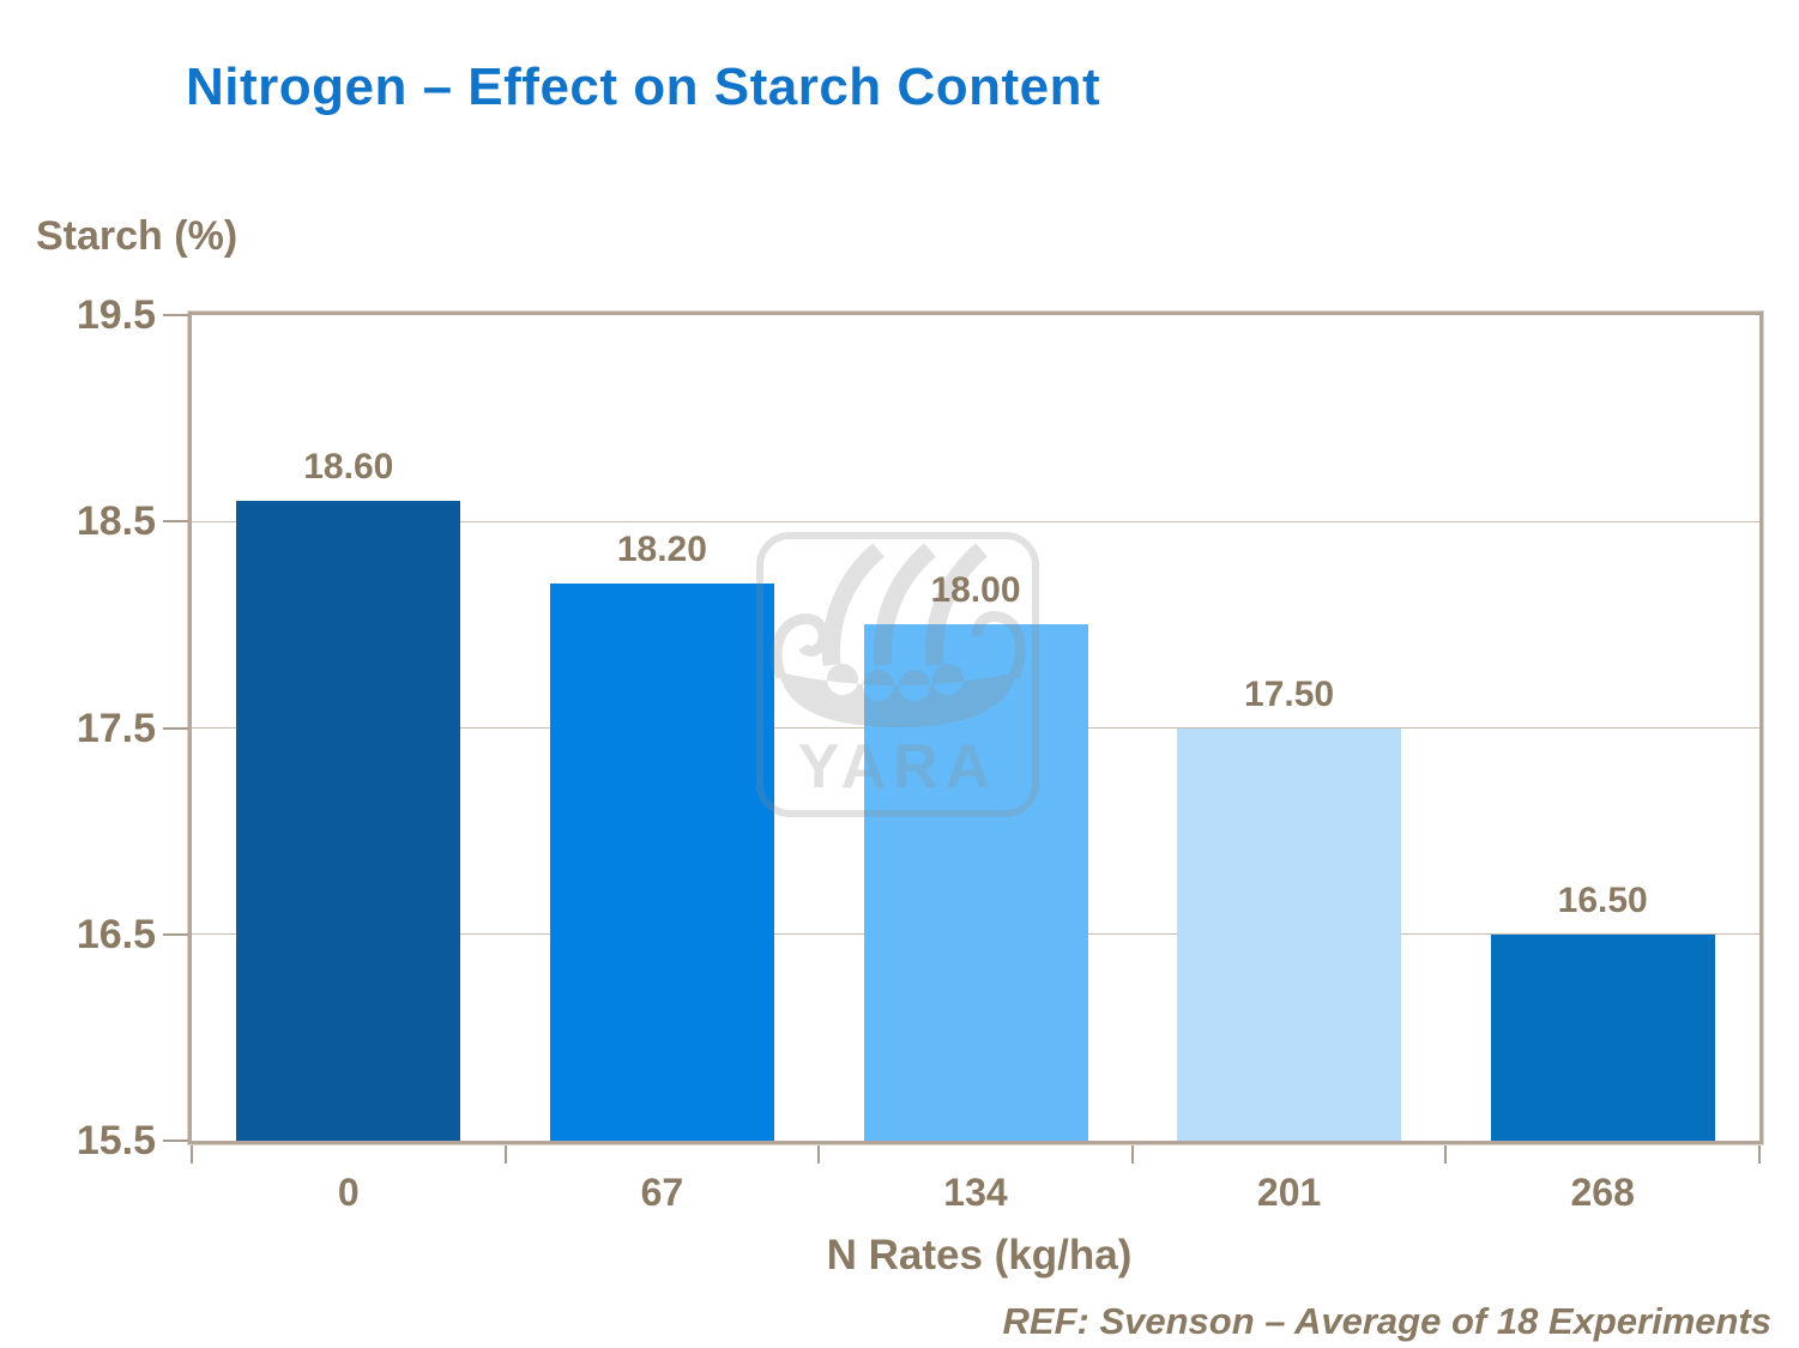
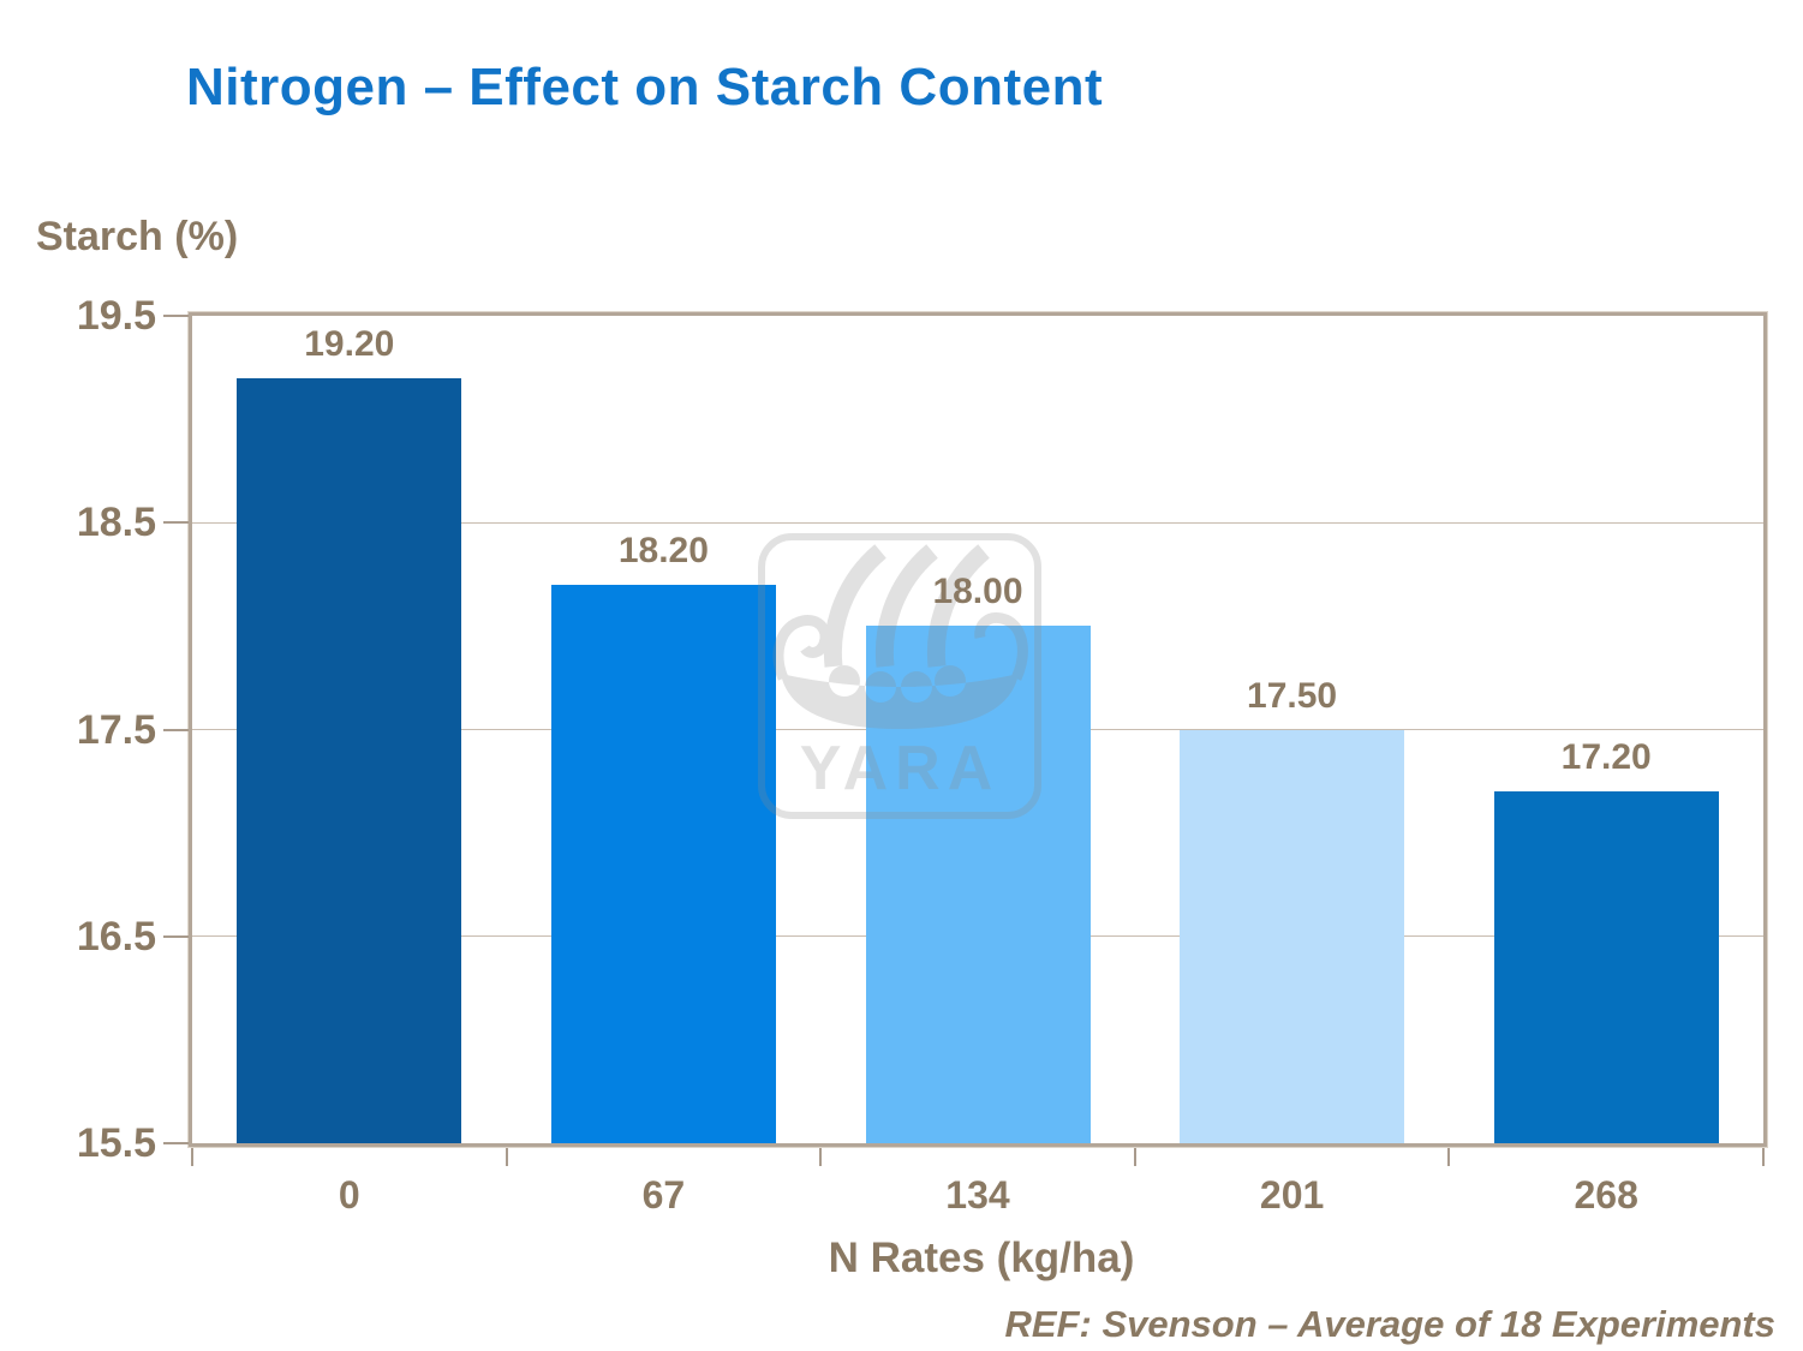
0: 18.60 -> 19.20
268: 16.50 -> 17.20
